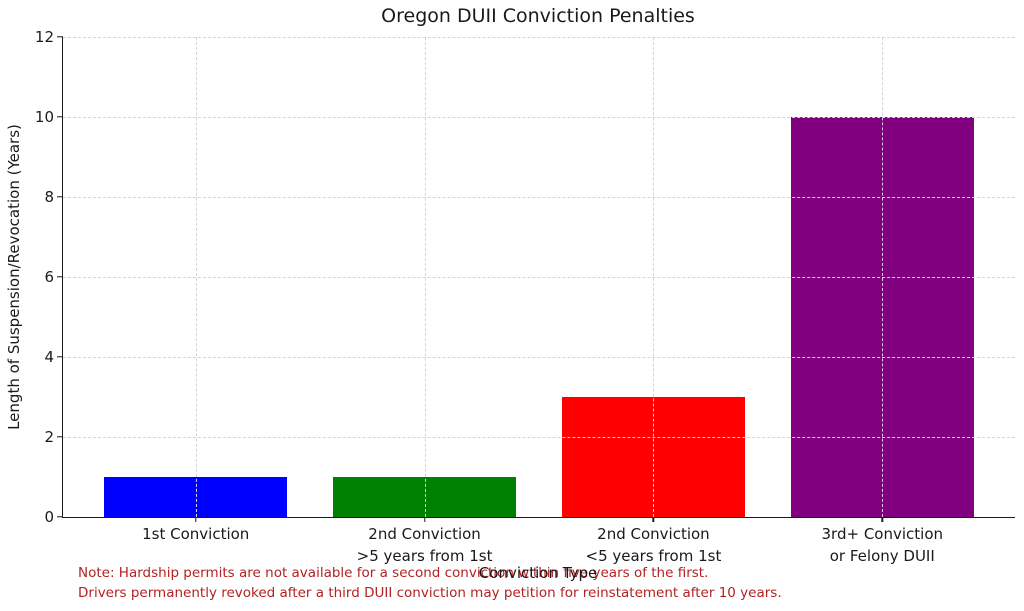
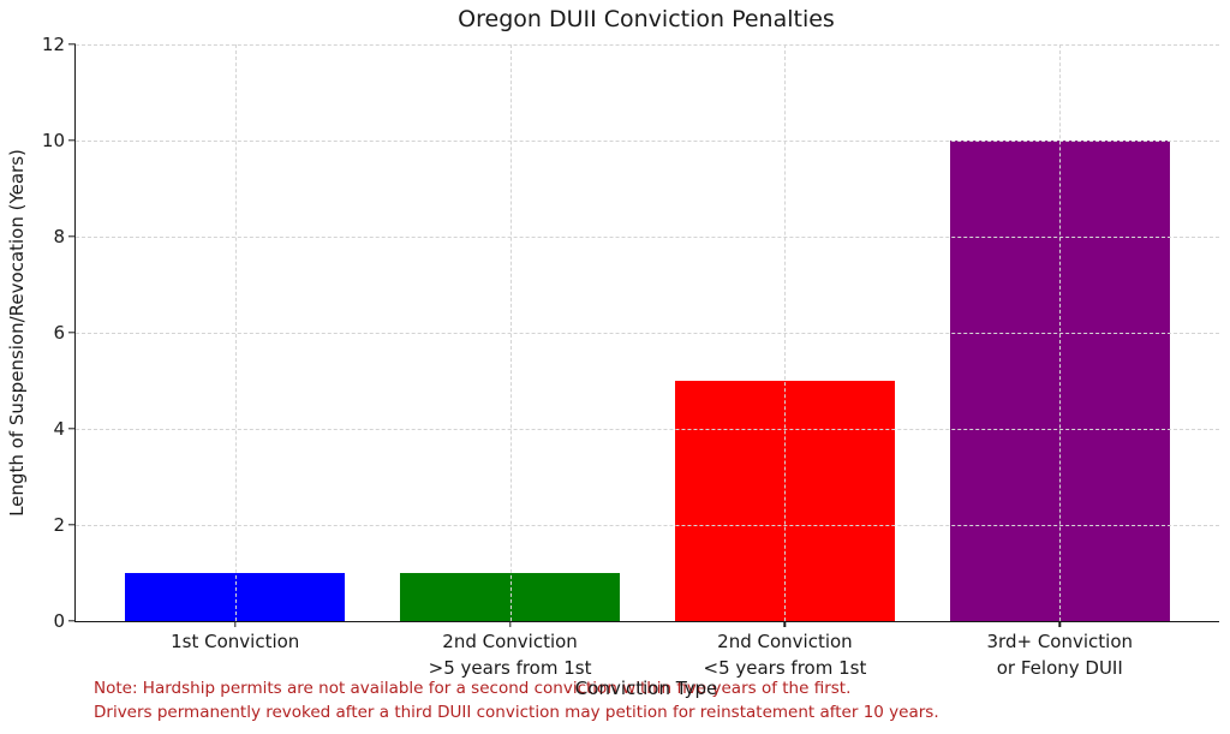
2nd Conviction <5 years from 1st: 3 -> 5
